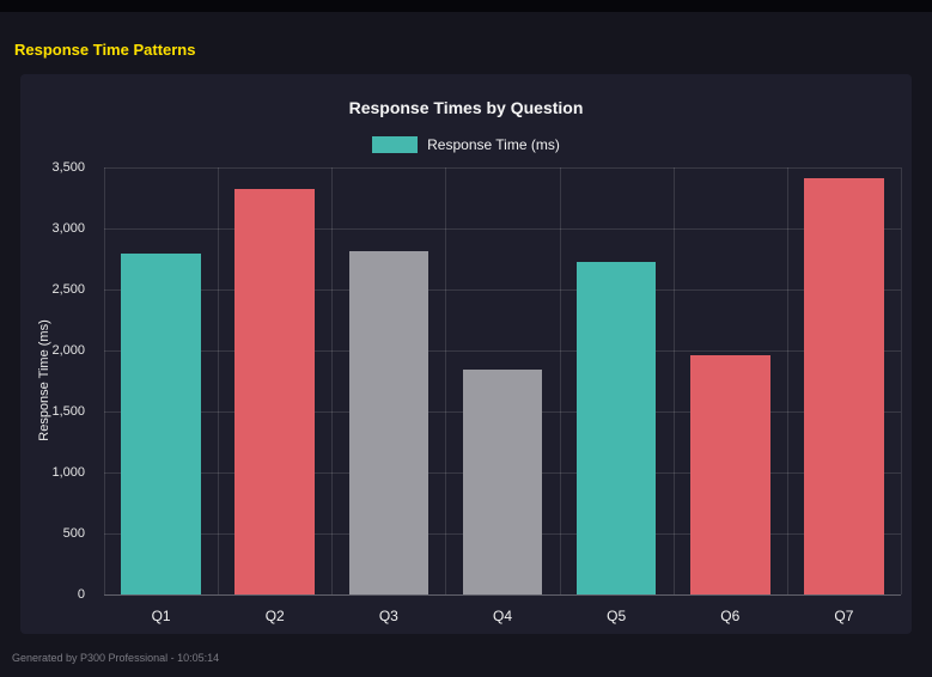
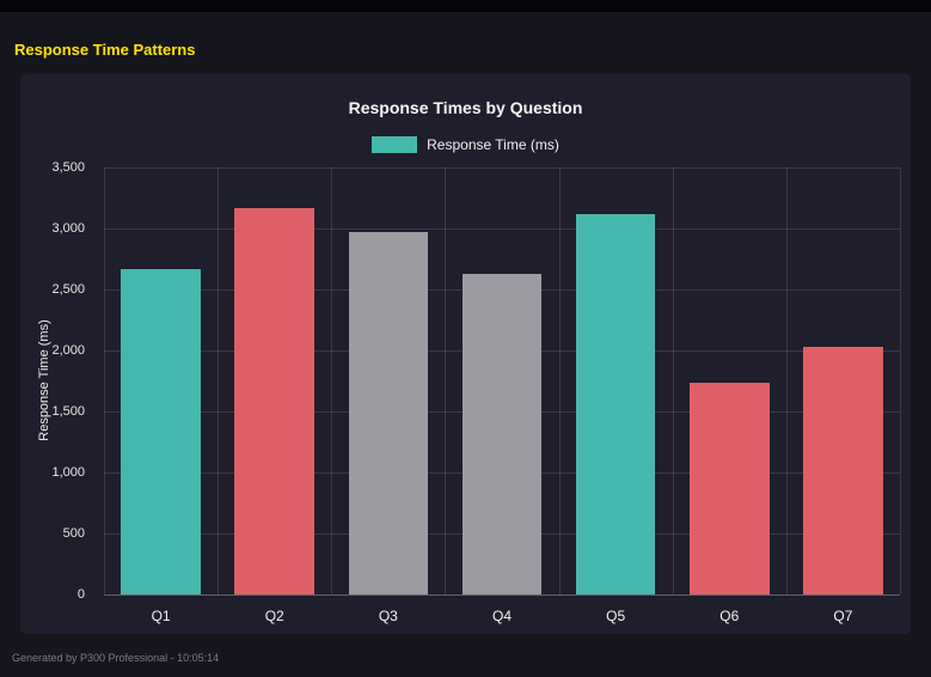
Q1: 2790 -> 2670
Q2: 3320 -> 3170
Q3: 2810 -> 2970
Q4: 1840 -> 2630
Q5: 2730 -> 3120
Q6: 1960 -> 1740
Q7: 3410 -> 2030
